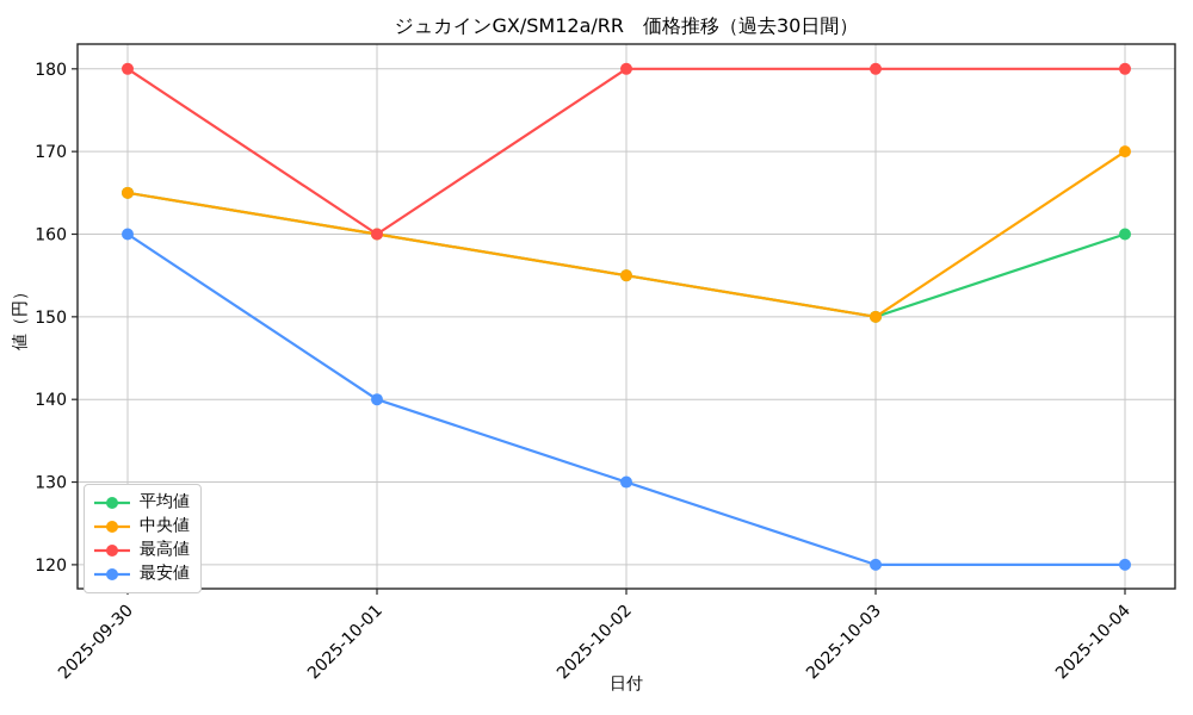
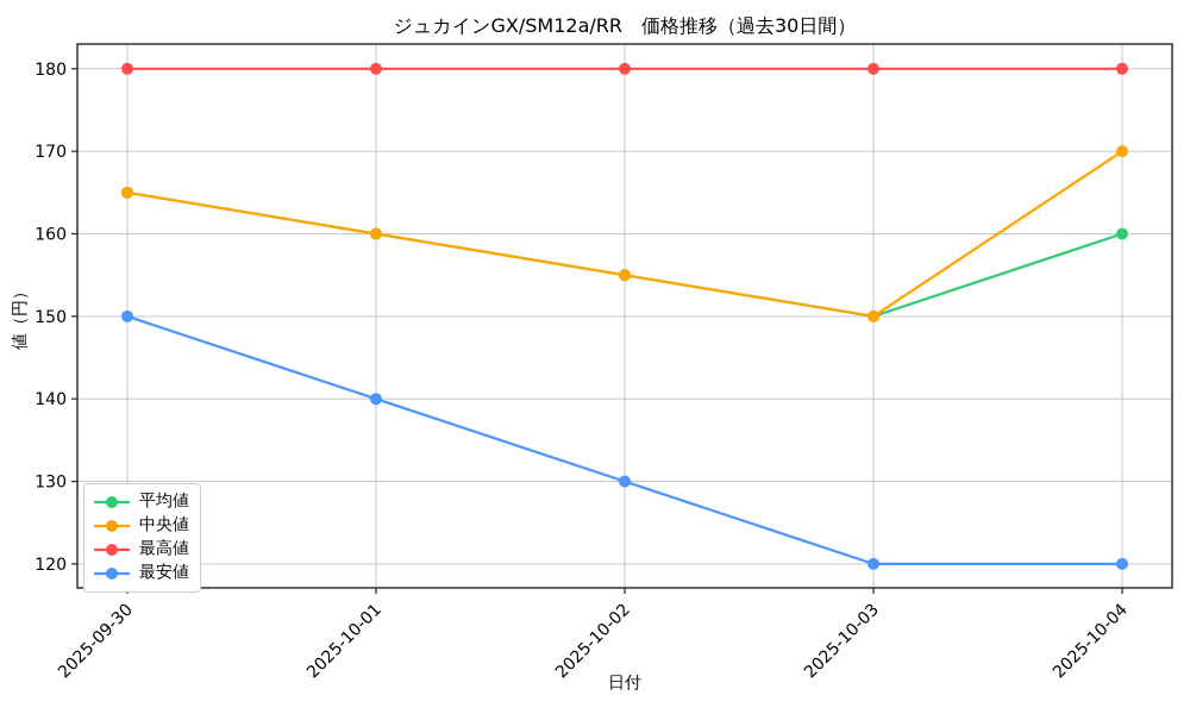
最安値/2025-09-30: 160 -> 150
最高値/2025-10-01: 160 -> 180
